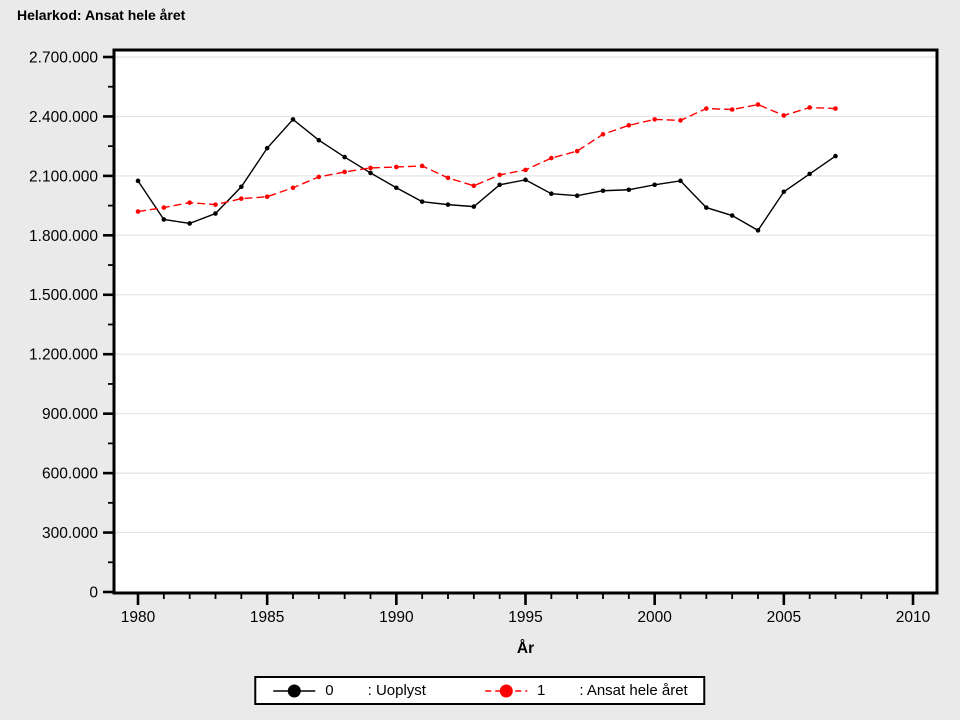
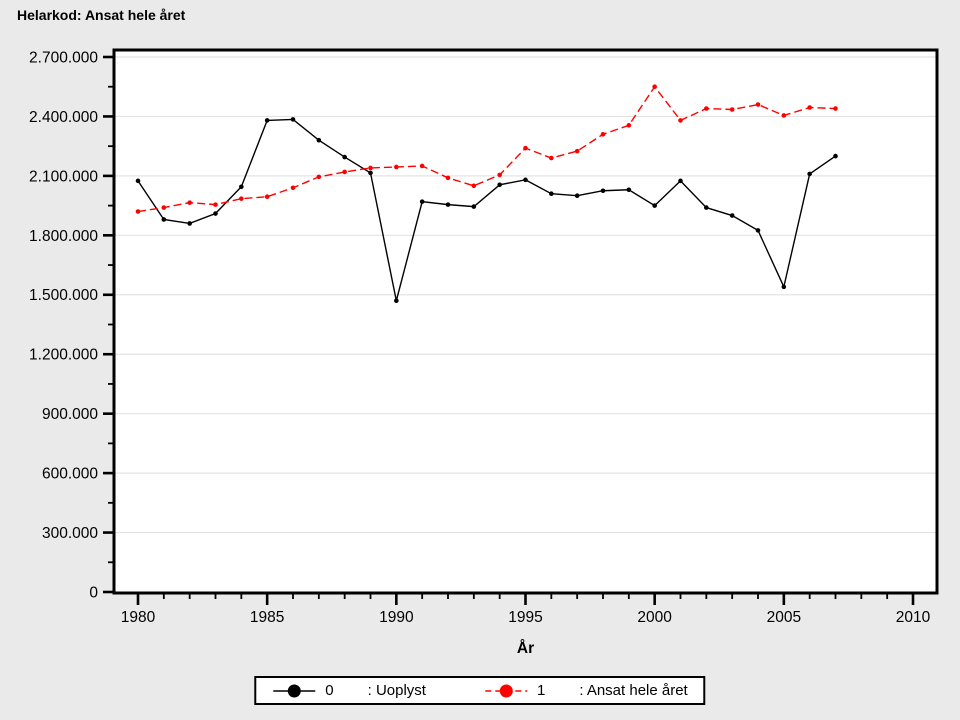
0/1985: 2240000 -> 2380000
0/1990: 2040000 -> 1470000
1/1995: 2130000 -> 2240000
0/2000: 2060000 -> 1950000
1/2000: 2380000 -> 2550000
0/2005: 2020000 -> 1540000
